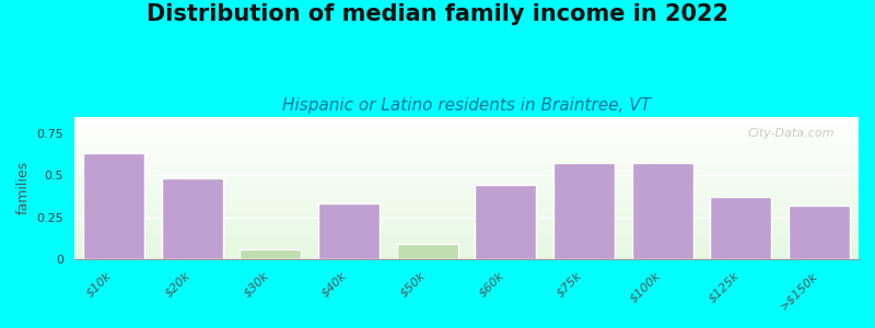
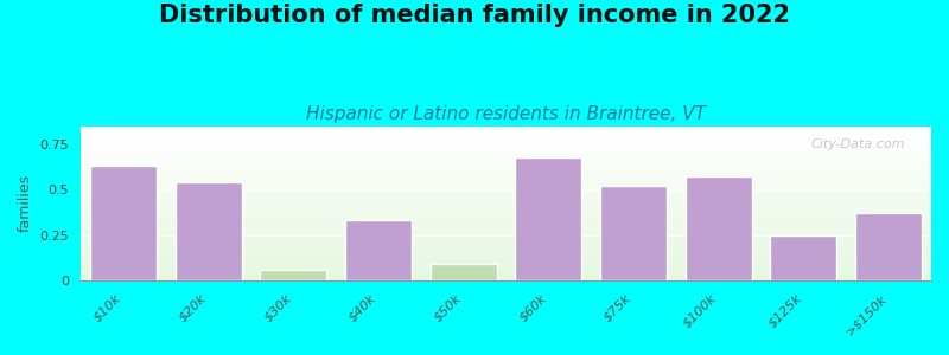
$20k: 0.48 -> 0.54
$60k: 0.44 -> 0.68
$75k: 0.57 -> 0.52
$125k: 0.37 -> 0.25
>$150k: 0.32 -> 0.37
